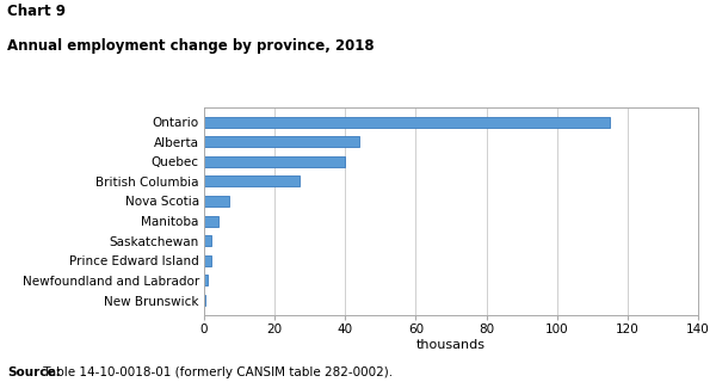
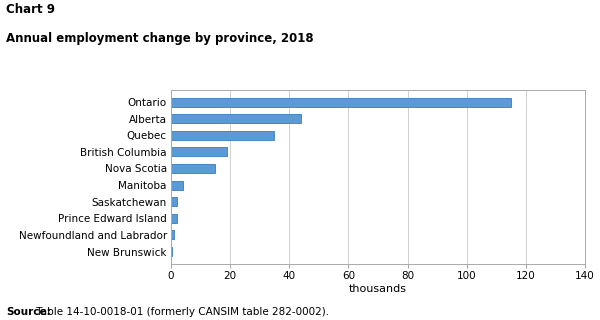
Quebec: 40.0 -> 35.0
British Columbia: 27.0 -> 19.0
Nova Scotia: 7.0 -> 15.0
